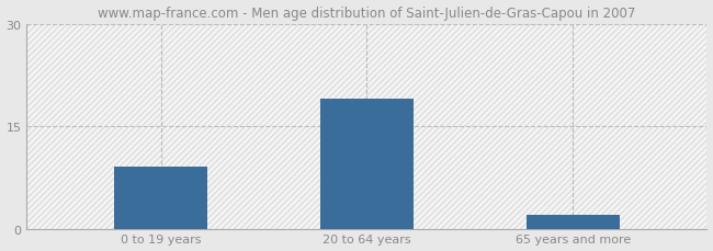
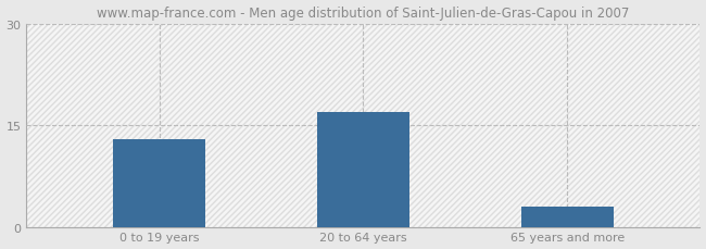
0 to 19 years: 9 -> 13
20 to 64 years: 19 -> 17
65 years and more: 2 -> 3
